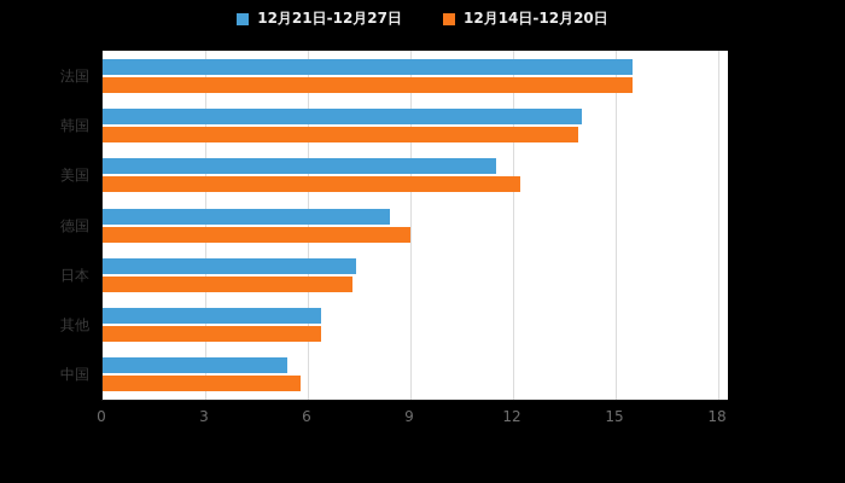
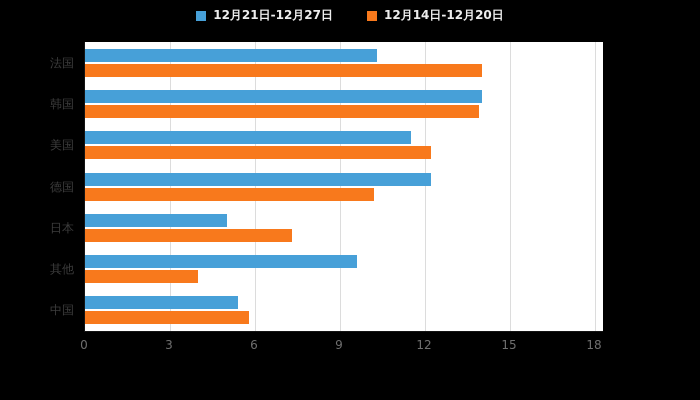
12月21日-12月27日/法国: 15.5 -> 10.3
12月14日-12月20日/法国: 15.5 -> 14.0
12月21日-12月27日/德国: 8.4 -> 12.2
12月14日-12月20日/德国: 9.0 -> 10.2
12月21日-12月27日/日本: 7.4 -> 5.0
12月21日-12月27日/其他: 6.4 -> 9.6
12月14日-12月20日/其他: 6.4 -> 4.0
